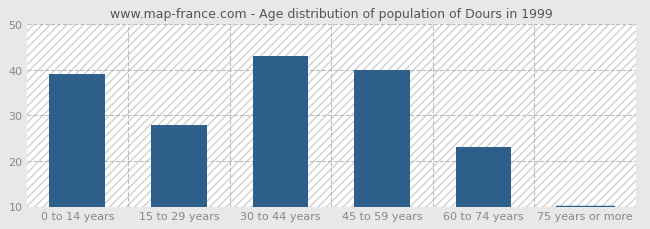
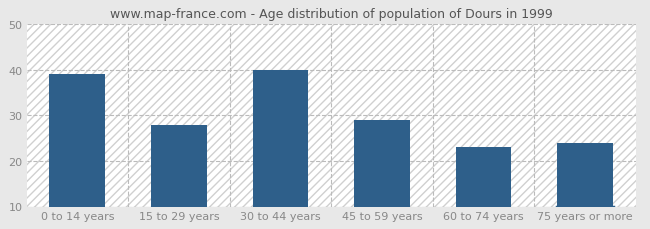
30 to 44 years: 43 -> 40
45 to 59 years: 40 -> 29
75 years or more: 10 -> 24
